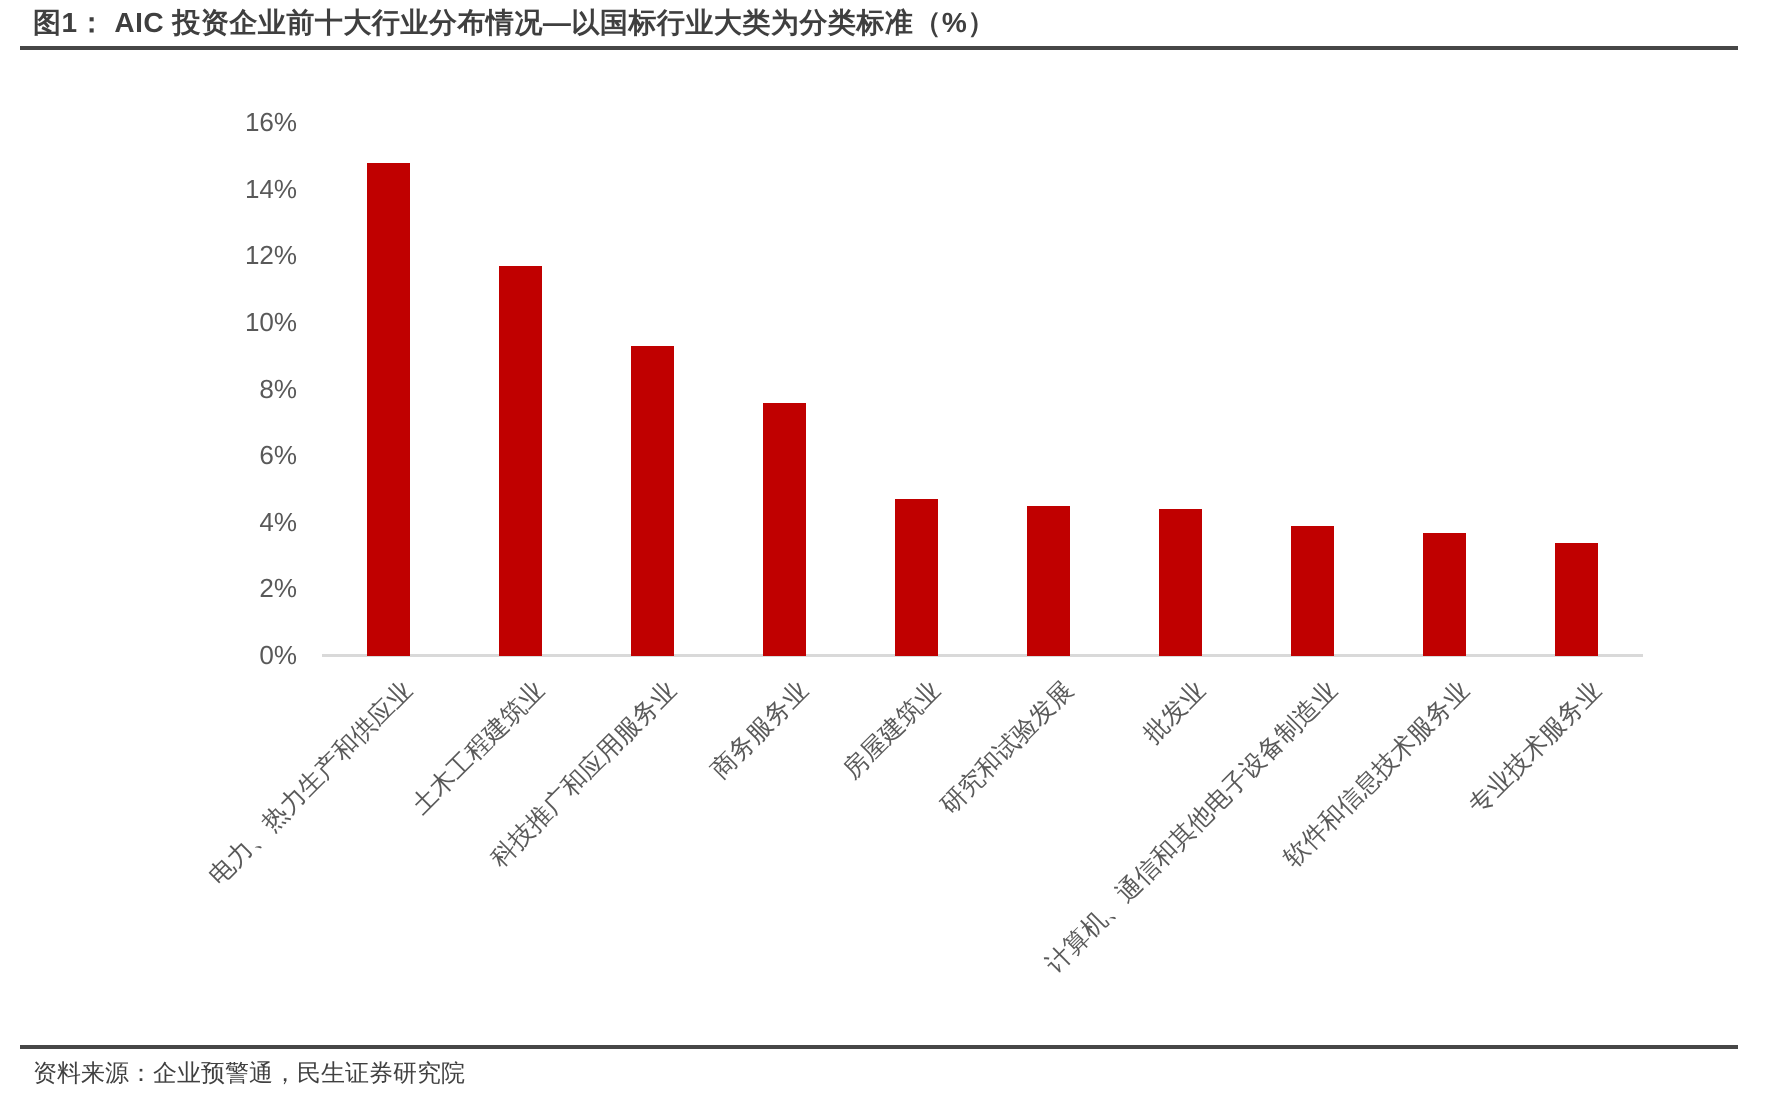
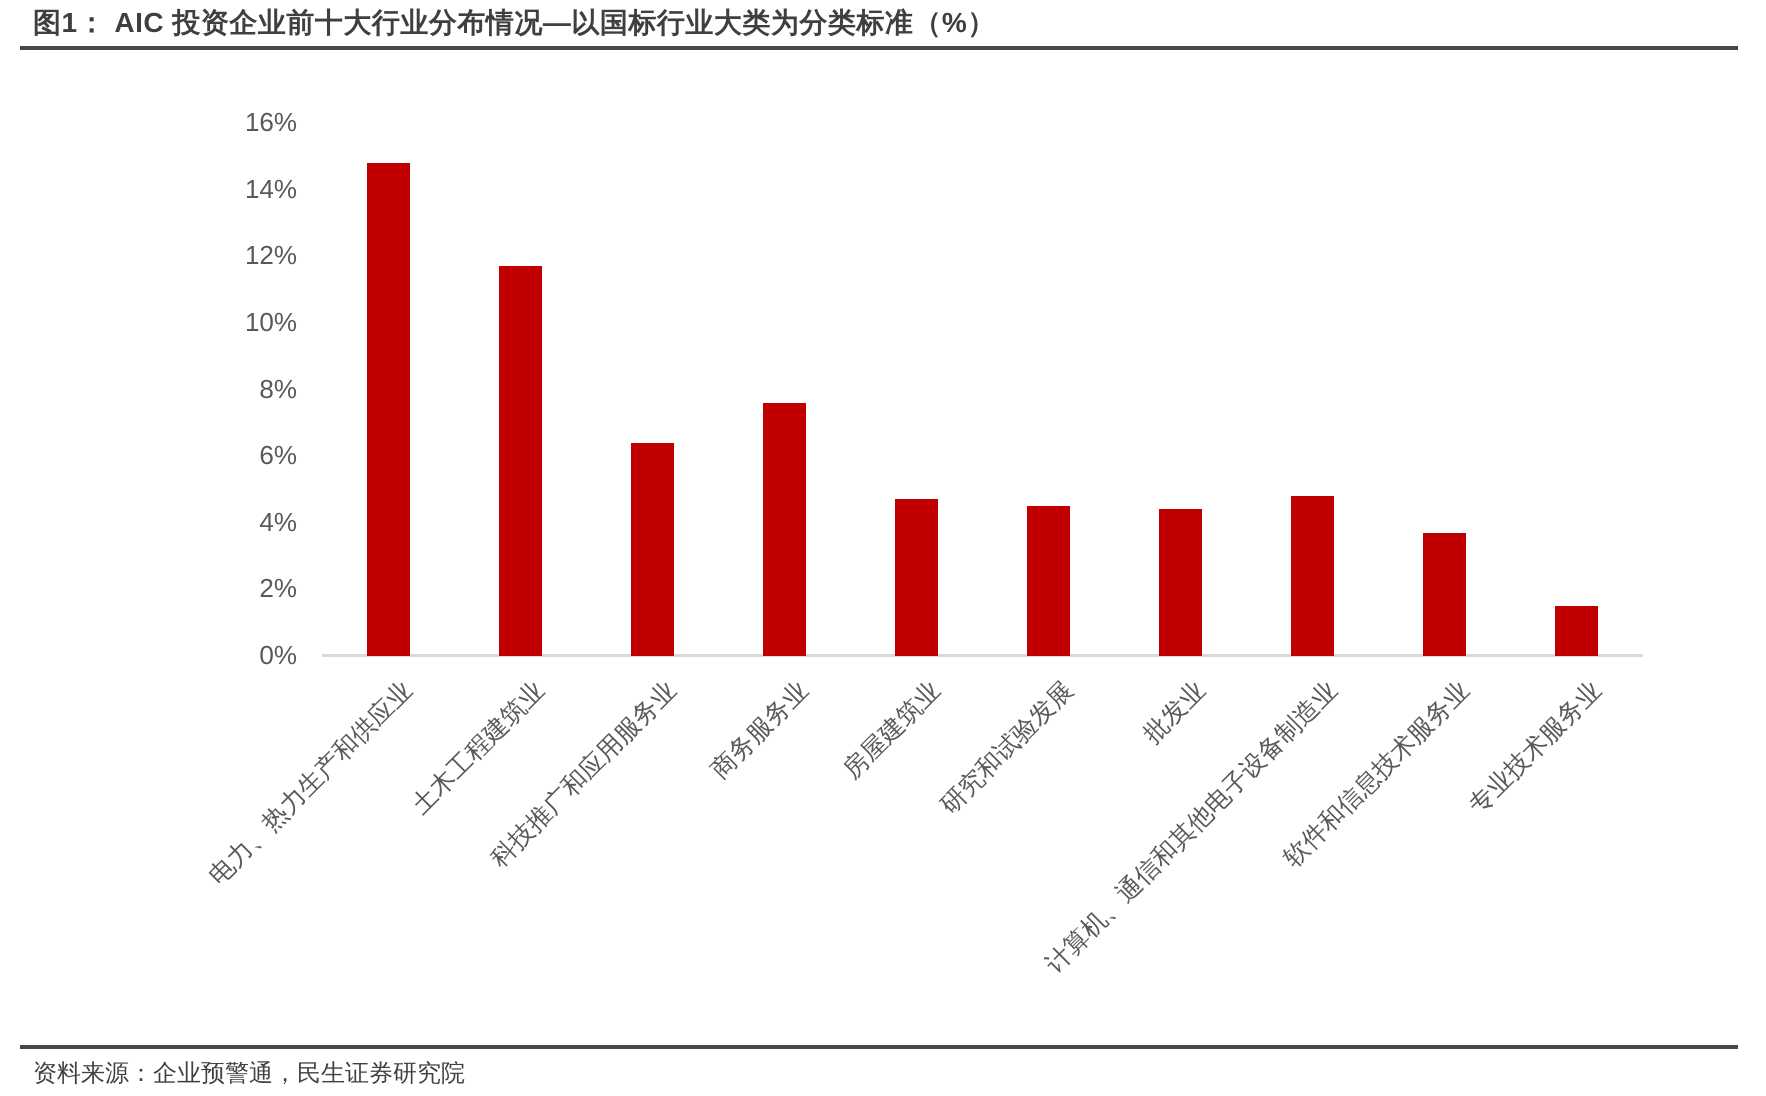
科技推广和应用服务业: 9.3% -> 6.4%
计算机、通信和其他电子设备制造业: 3.9% -> 4.8%
专业技术服务业: 3.4% -> 1.5%
